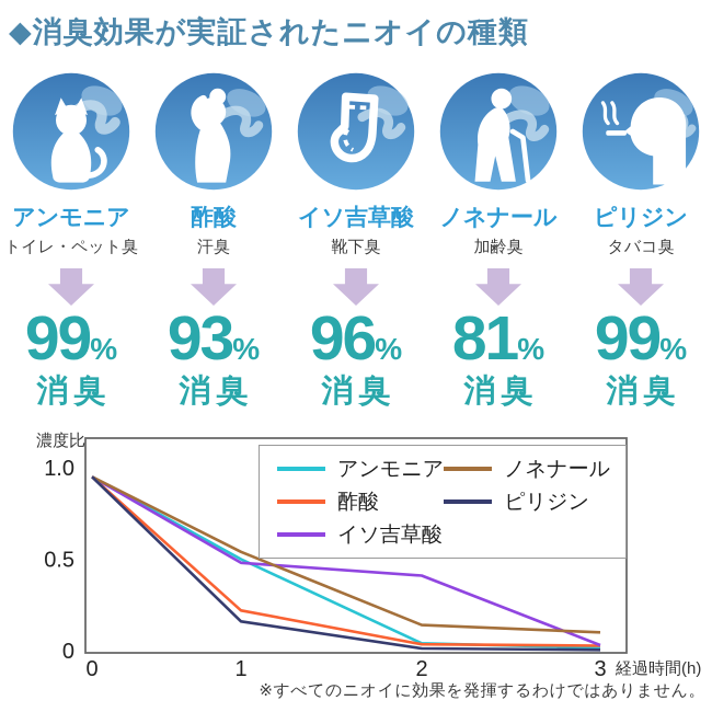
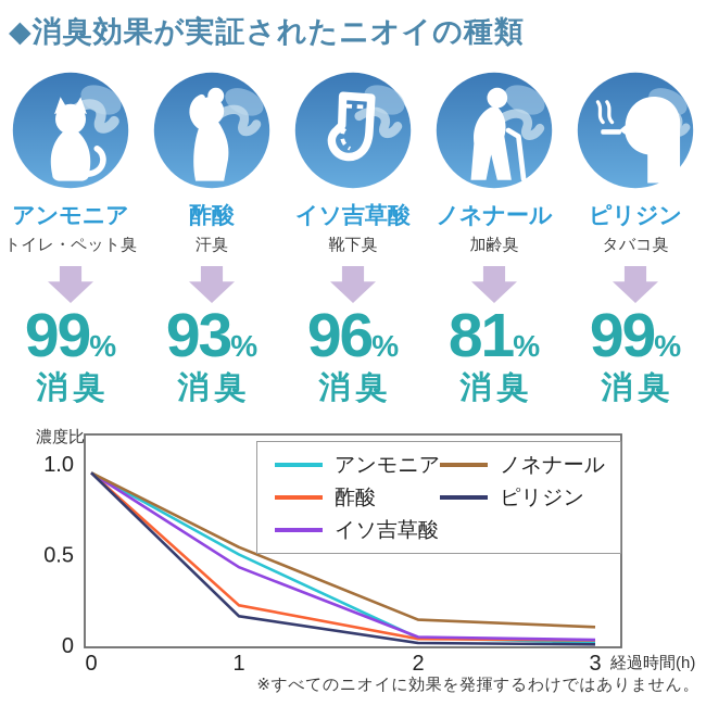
イソ吉草酸/1: 0.48 -> 0.43
イソ吉草酸/2: 0.41 -> 0.04
